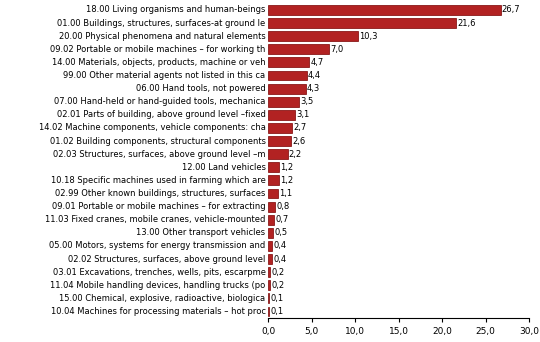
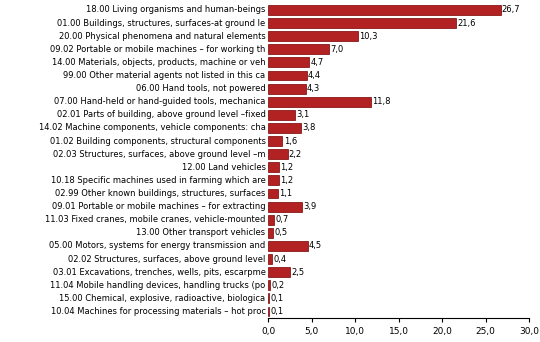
07.00 Hand-held or hand-guided tools, mechanica: 3,5 -> 11,8
14.02 Machine components, vehicle components: cha: 2,7 -> 3,8
01.02 Building components, structural components: 2,6 -> 1,6
09.01 Portable or mobile machines – for extracting: 0,8 -> 3,9
05.00 Motors, systems for energy transmission and: 0,4 -> 4,5
03.01 Excavations, trenches, wells, pits, escarpme: 0,2 -> 2,5
